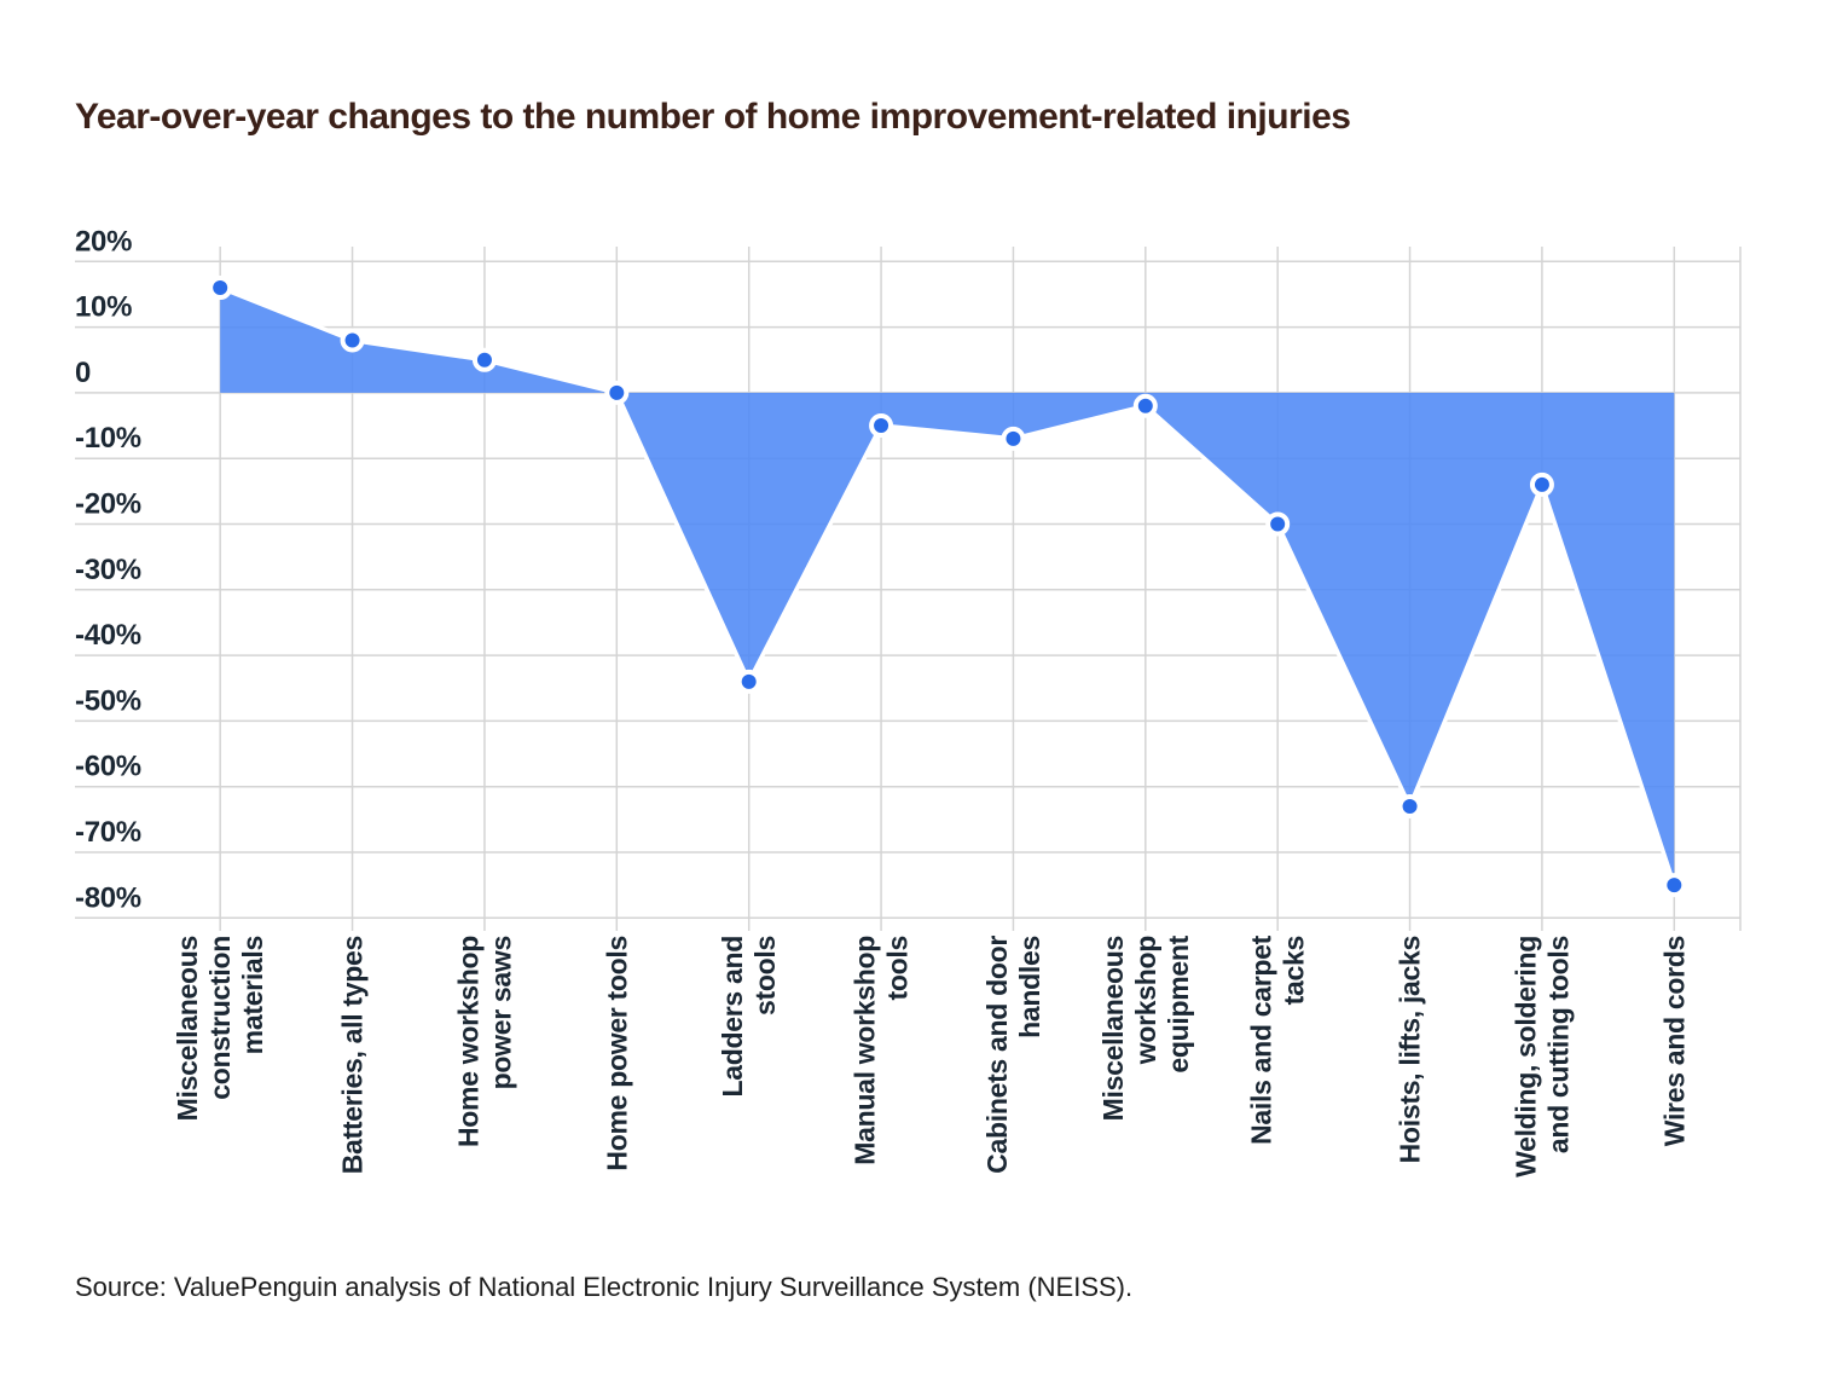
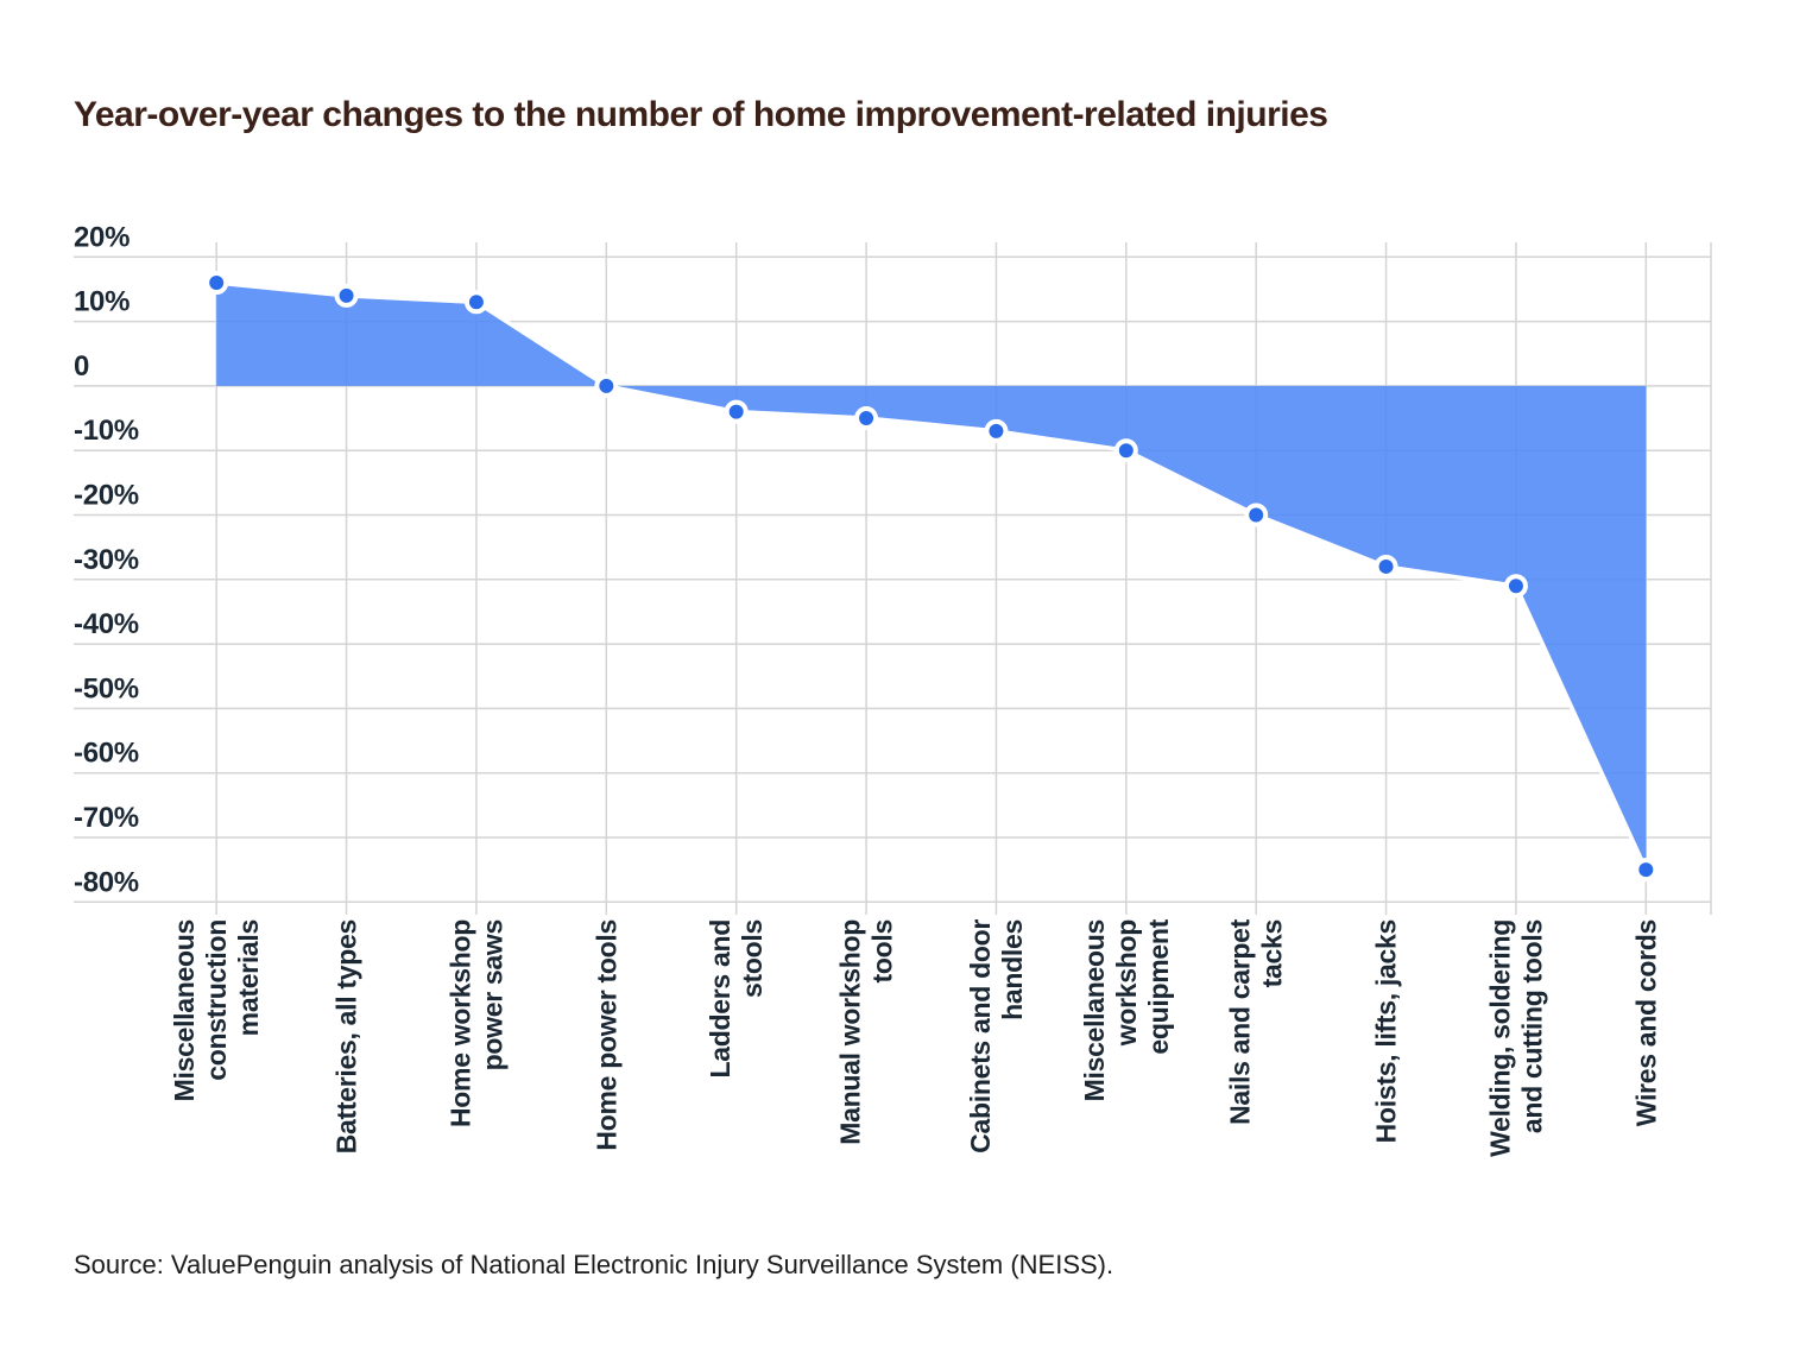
Batteries, all types: 8% -> 14%
Home workshop power saws: 5% -> 13%
Ladders and stools: -44% -> -4%
Miscellaneous workshop equipment: -2% -> -10%
Hoists, lifts, jacks: -63% -> -28%
Welding, soldering and cutting tools: -14% -> -31%
